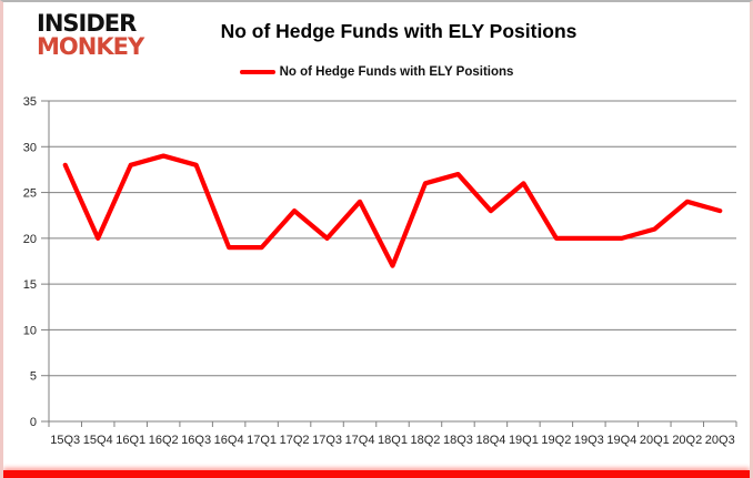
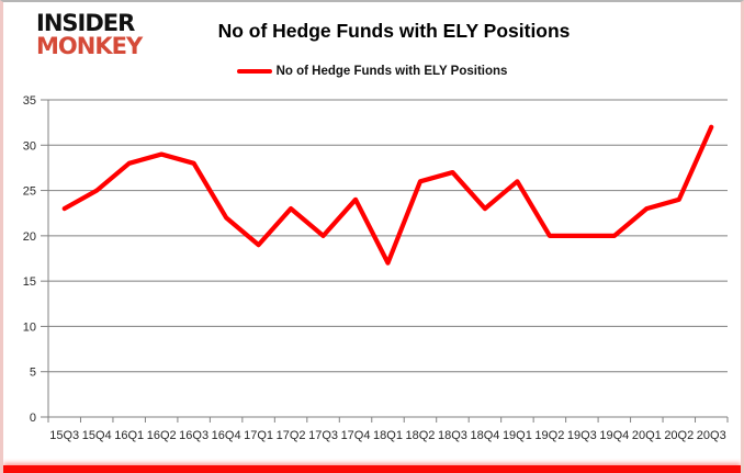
15Q3: 28 -> 23
15Q4: 20 -> 25
16Q4: 19 -> 22
20Q1: 21 -> 23
20Q3: 23 -> 32
